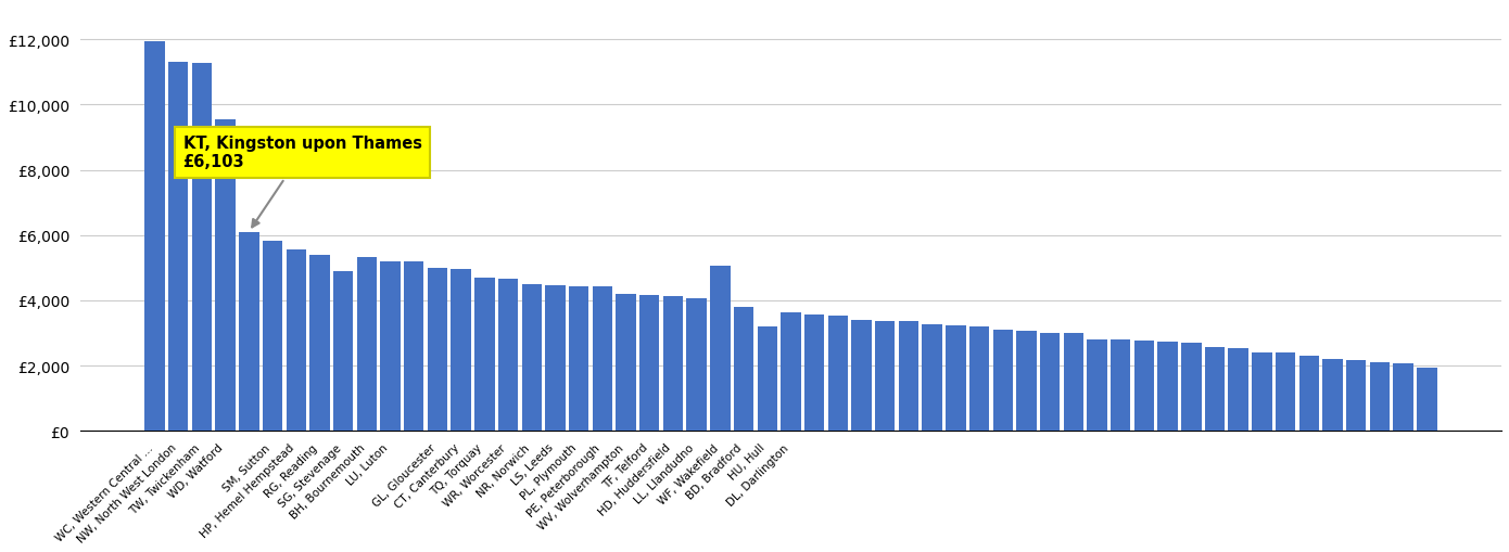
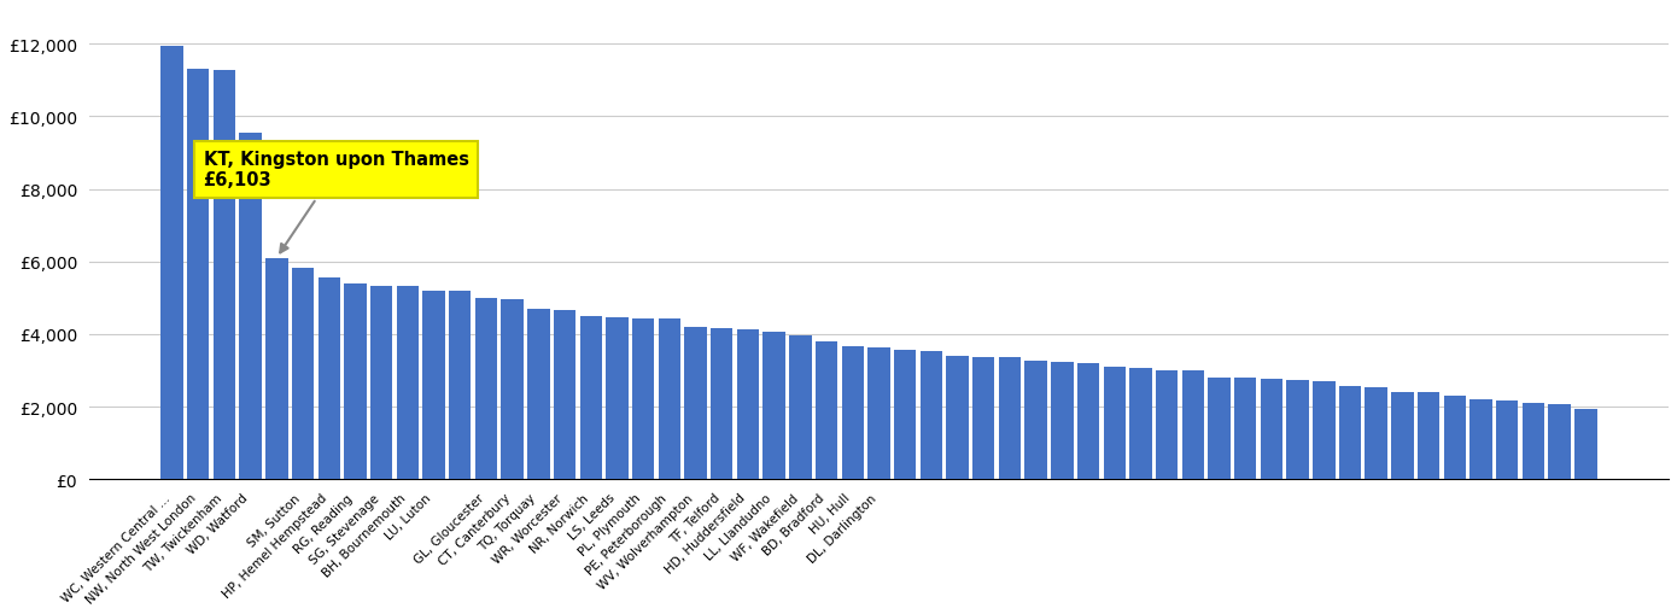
SG, Stevenage: £4,900 -> £5,340
WF, Wakefield: £5,050 -> £3,980
HU, Hull: £3,200 -> £3,660
